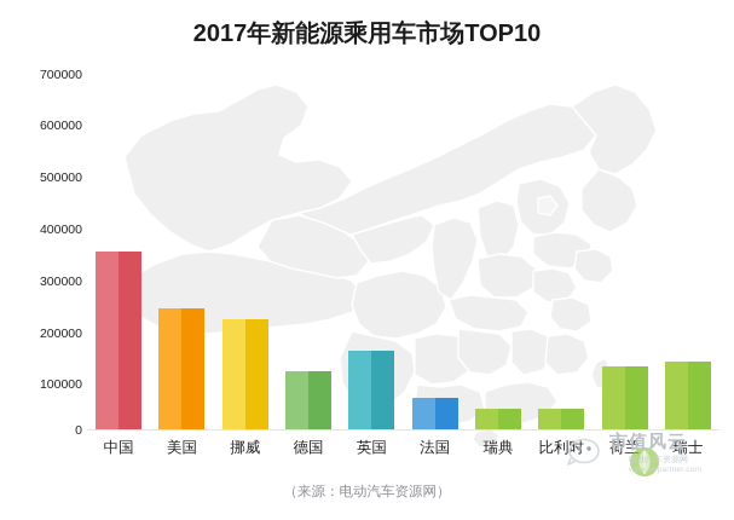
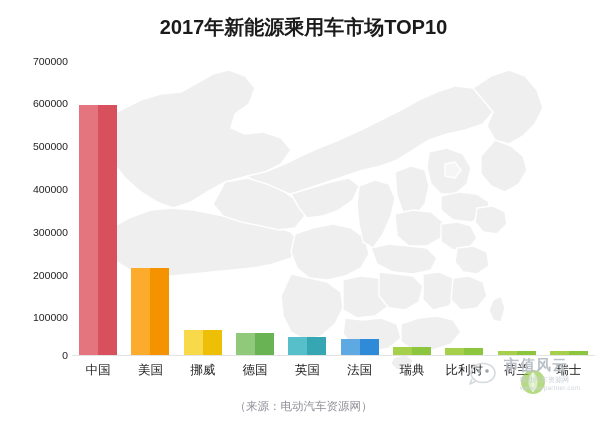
中国: 340000 -> 580000
美国: 230000 -> 200000
挪威: 210000 -> 60000
德国: 110000 -> 50000
英国: 150000 -> 40000
法国: 60000 -> 40000
瑞典: 40000 -> 20000
比利时: 40000 -> 20000
荷兰: 120000 -> 10000
瑞士: 130000 -> 10000
